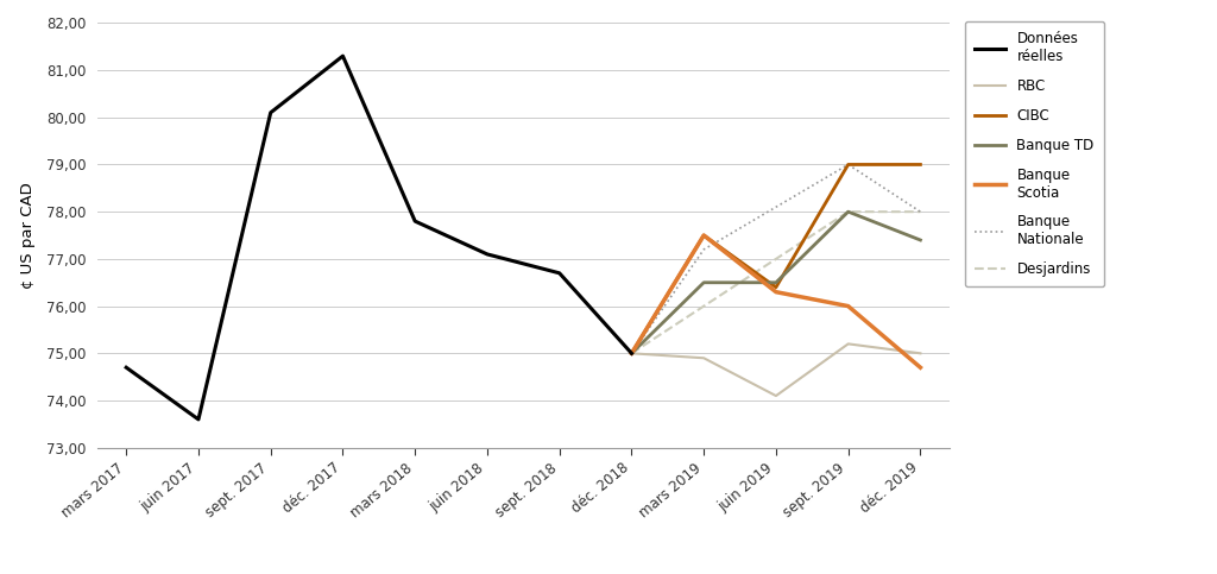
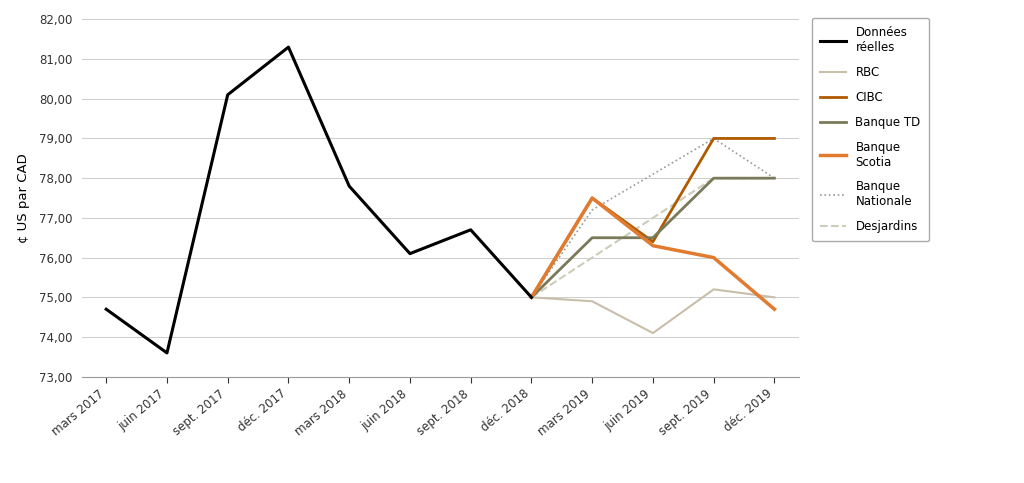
Données réelles/juin 2018: 77,1 -> 76,1
Banque TD/déc. 2019: 77,4 -> 78,0
